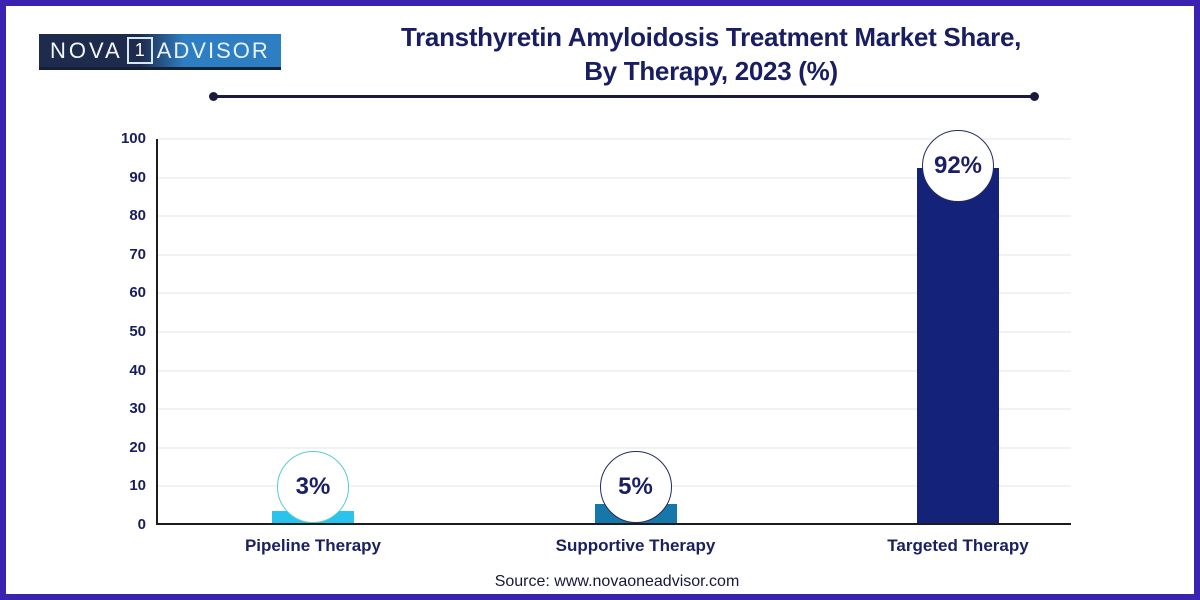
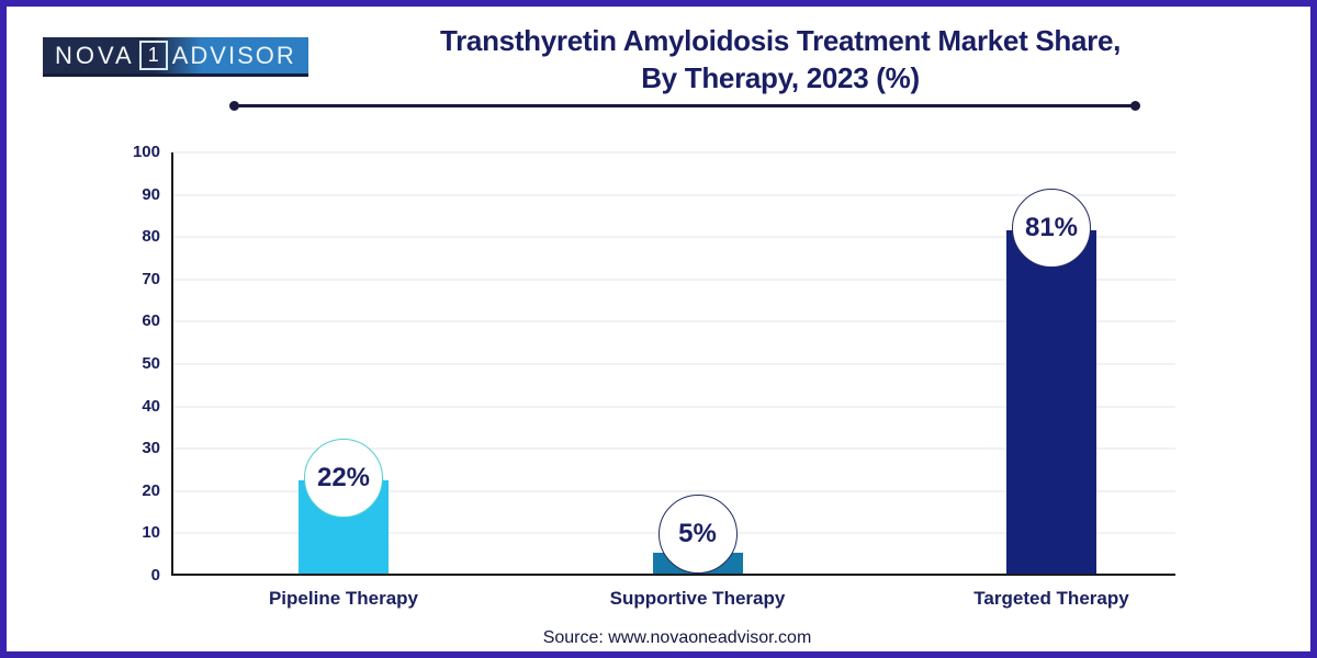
Pipeline Therapy: 3% -> 22%
Targeted Therapy: 92% -> 81%
